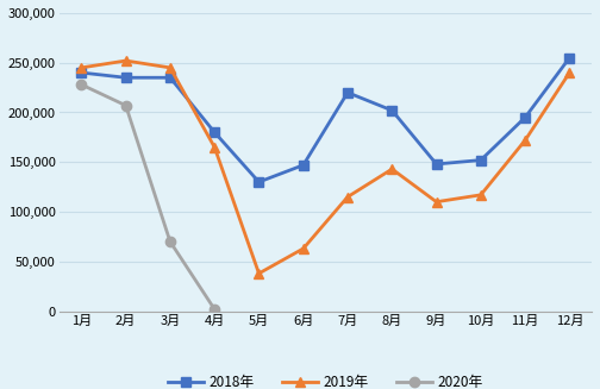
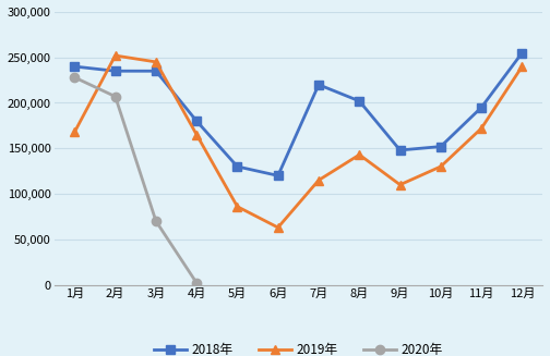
2019年/1月: 245,000 -> 168,000
2019年/5月: 38,000 -> 86,000
2018年/6月: 147,000 -> 120,000
2019年/10月: 117,000 -> 130,000
